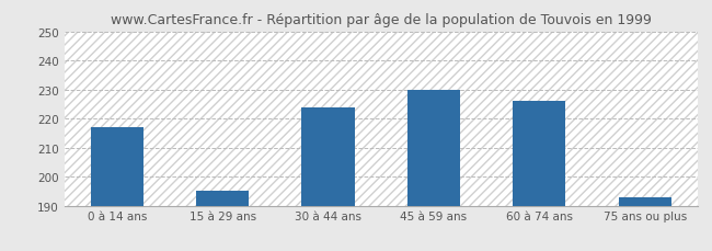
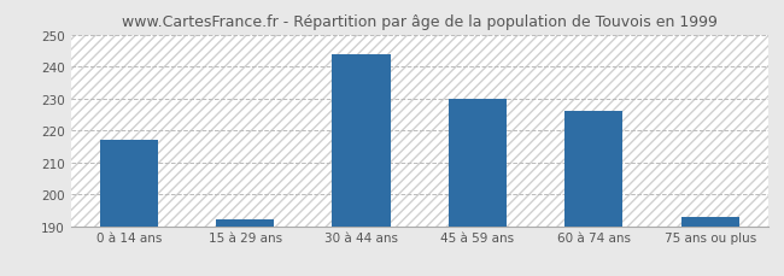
15 à 29 ans: 195 -> 192
30 à 44 ans: 224 -> 244
